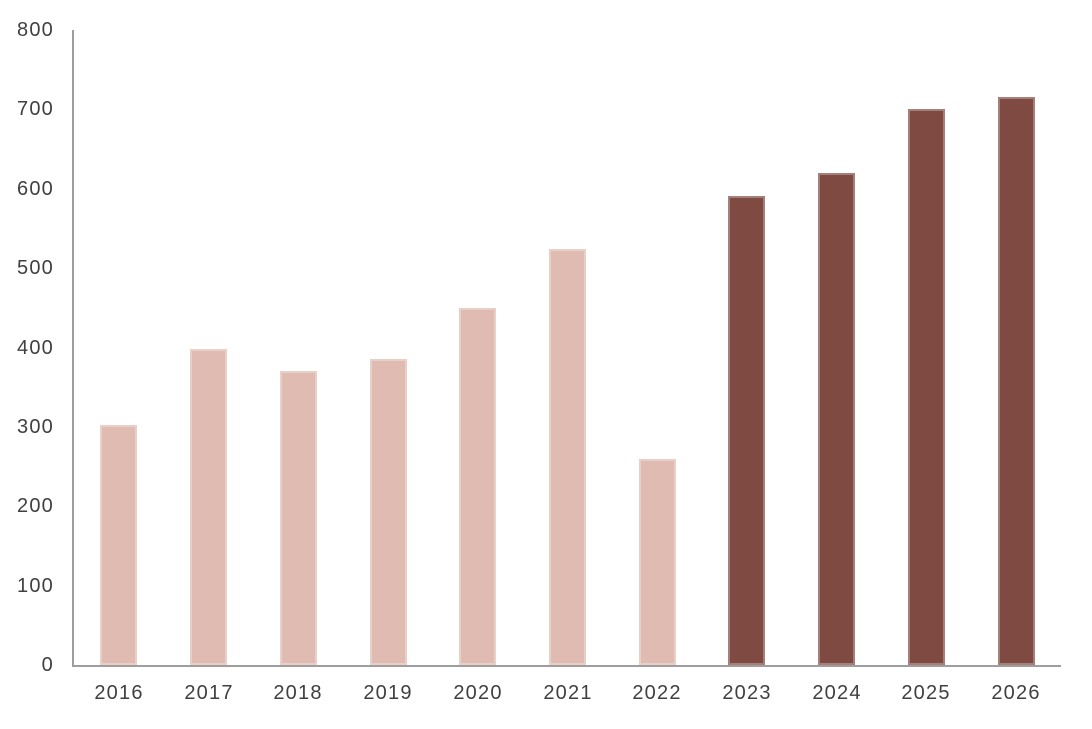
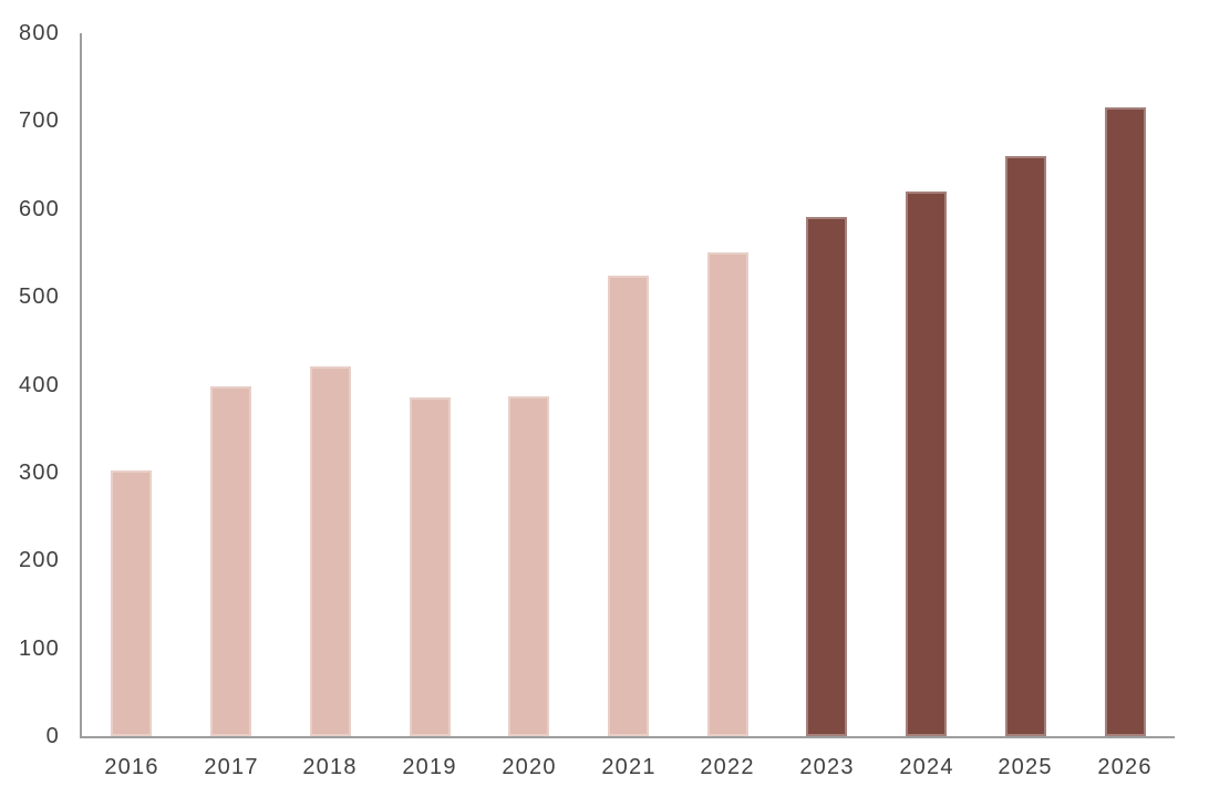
2018: 370 -> 420
2020: 450 -> 390
2022: 260 -> 550
2025: 700 -> 660
